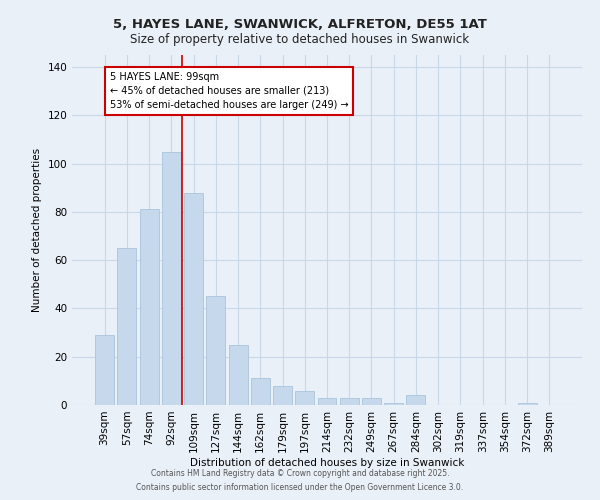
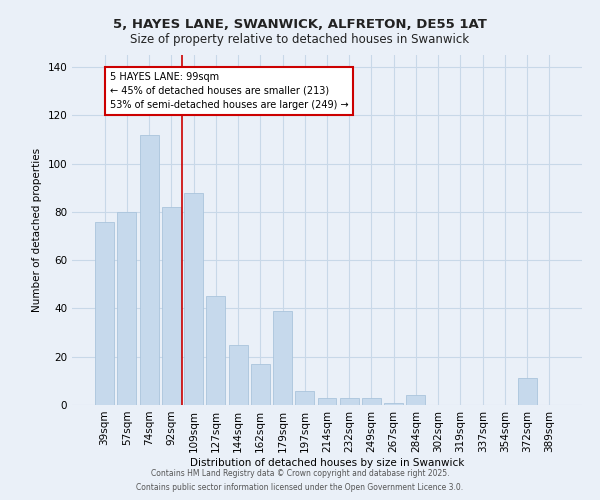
39sqm: 29 -> 76
57sqm: 65 -> 80
74sqm: 81 -> 112
92sqm: 105 -> 82
162sqm: 11 -> 17
179sqm: 8 -> 39
372sqm: 1 -> 11
